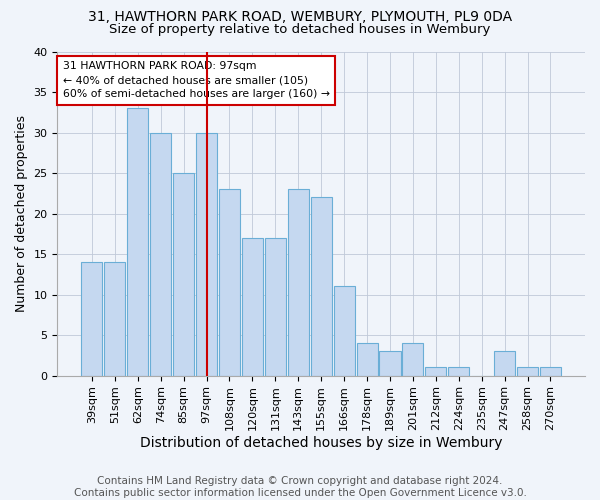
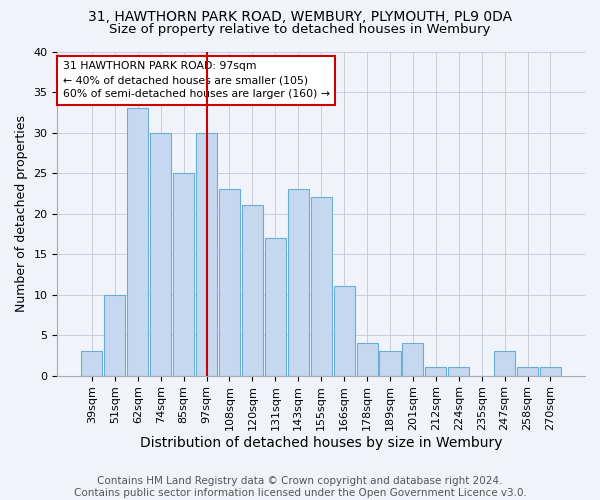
39sqm: 14 -> 3
51sqm: 14 -> 10
120sqm: 17 -> 21
